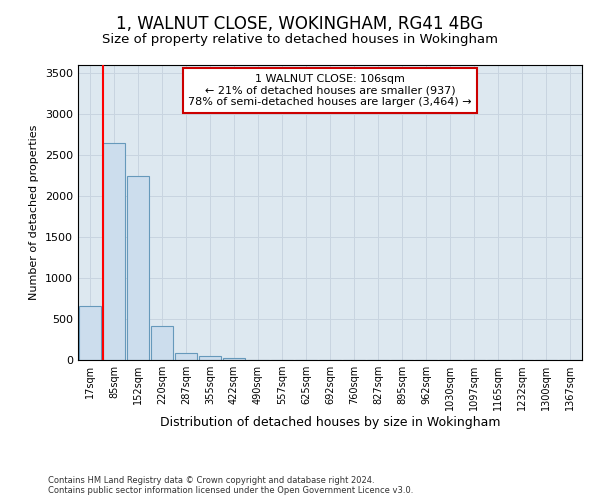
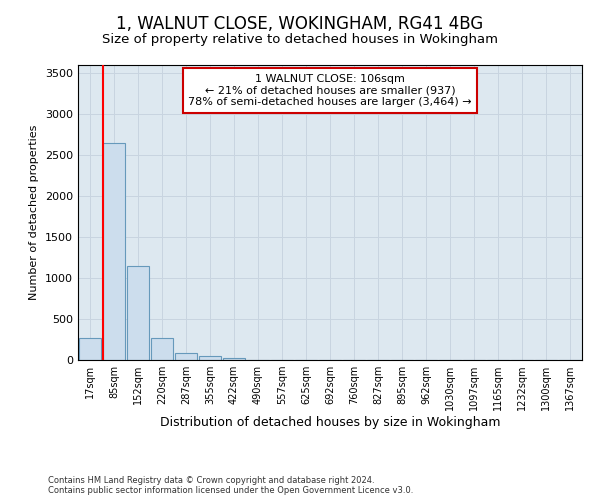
17sqm: 660 -> 270
152sqm: 2240 -> 1150
220sqm: 420 -> 270
